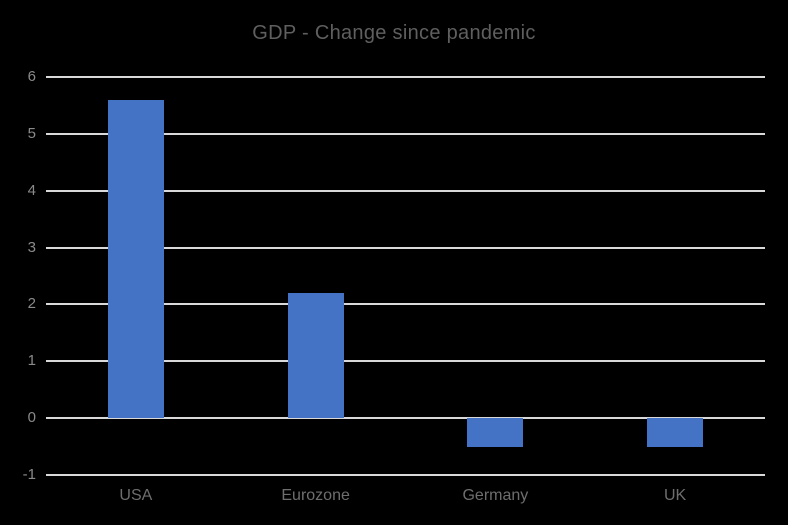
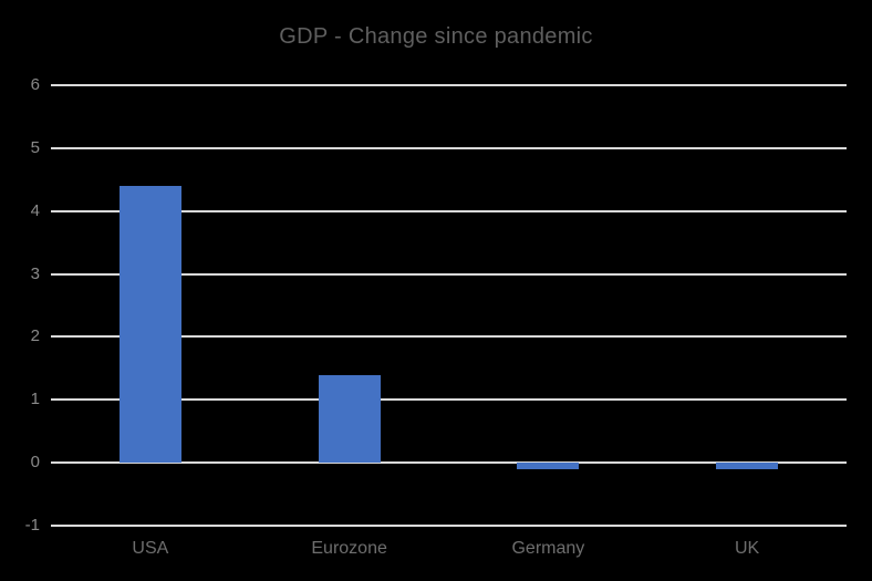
USA: 5.6 -> 4.4
Eurozone: 2.2 -> 1.4
Germany: -0.5 -> -0.1
UK: -0.5 -> -0.1
